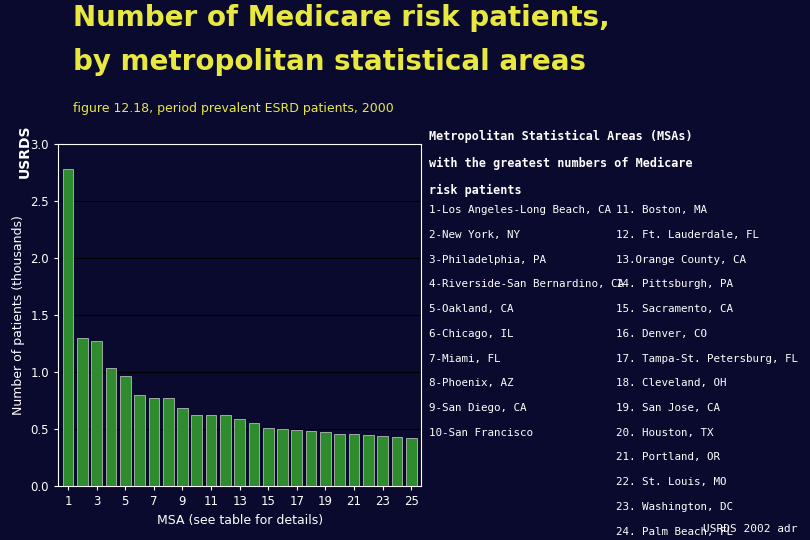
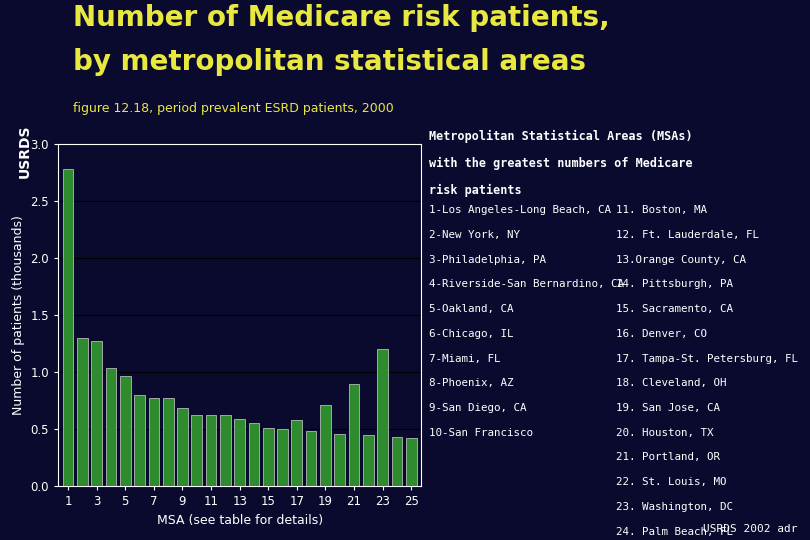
17: 0.49 -> 0.58
19: 0.47 -> 0.71
21: 0.46 -> 0.89
23: 0.44 -> 1.20
